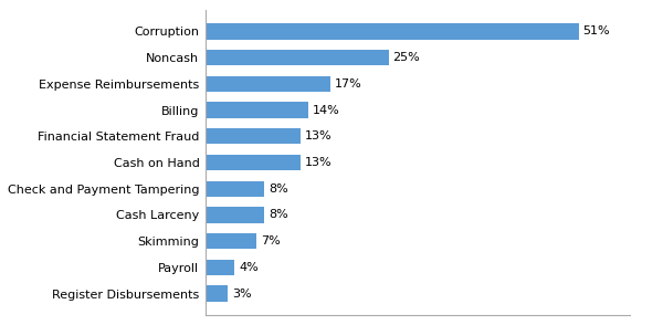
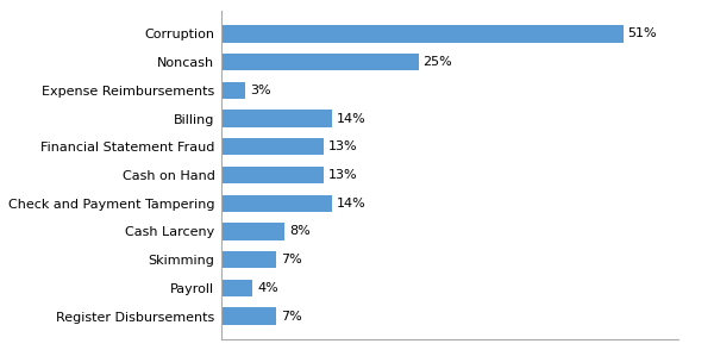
Expense Reimbursements: 17% -> 3%
Check and Payment Tampering: 8% -> 14%
Register Disbursements: 3% -> 7%
